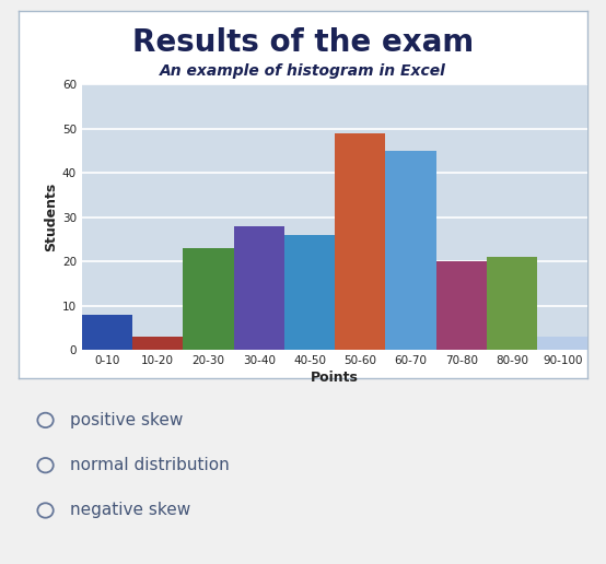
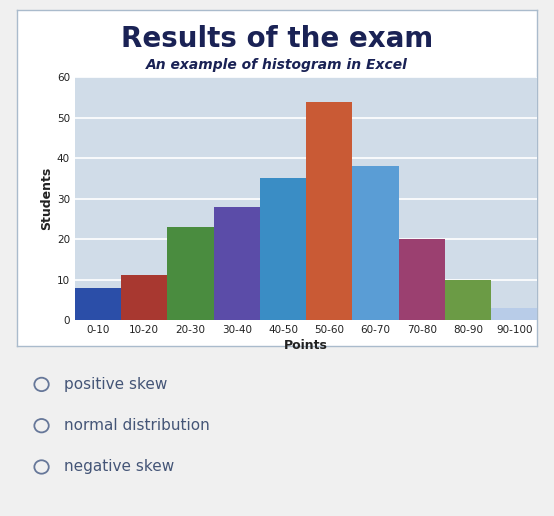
10-20: 3 -> 11
40-50: 26 -> 35
50-60: 49 -> 54
60-70: 45 -> 38
80-90: 21 -> 10
